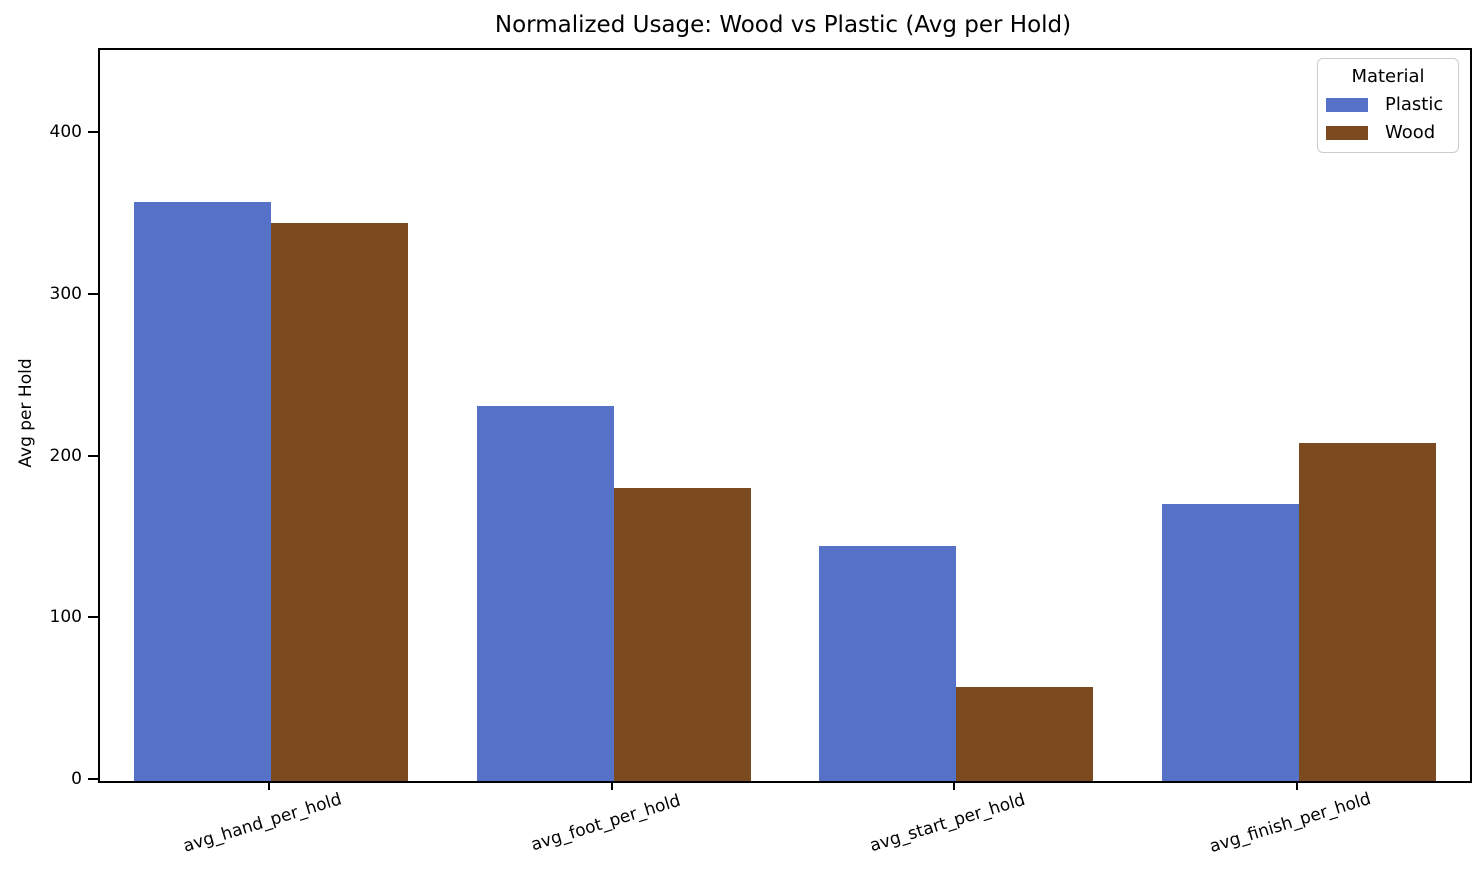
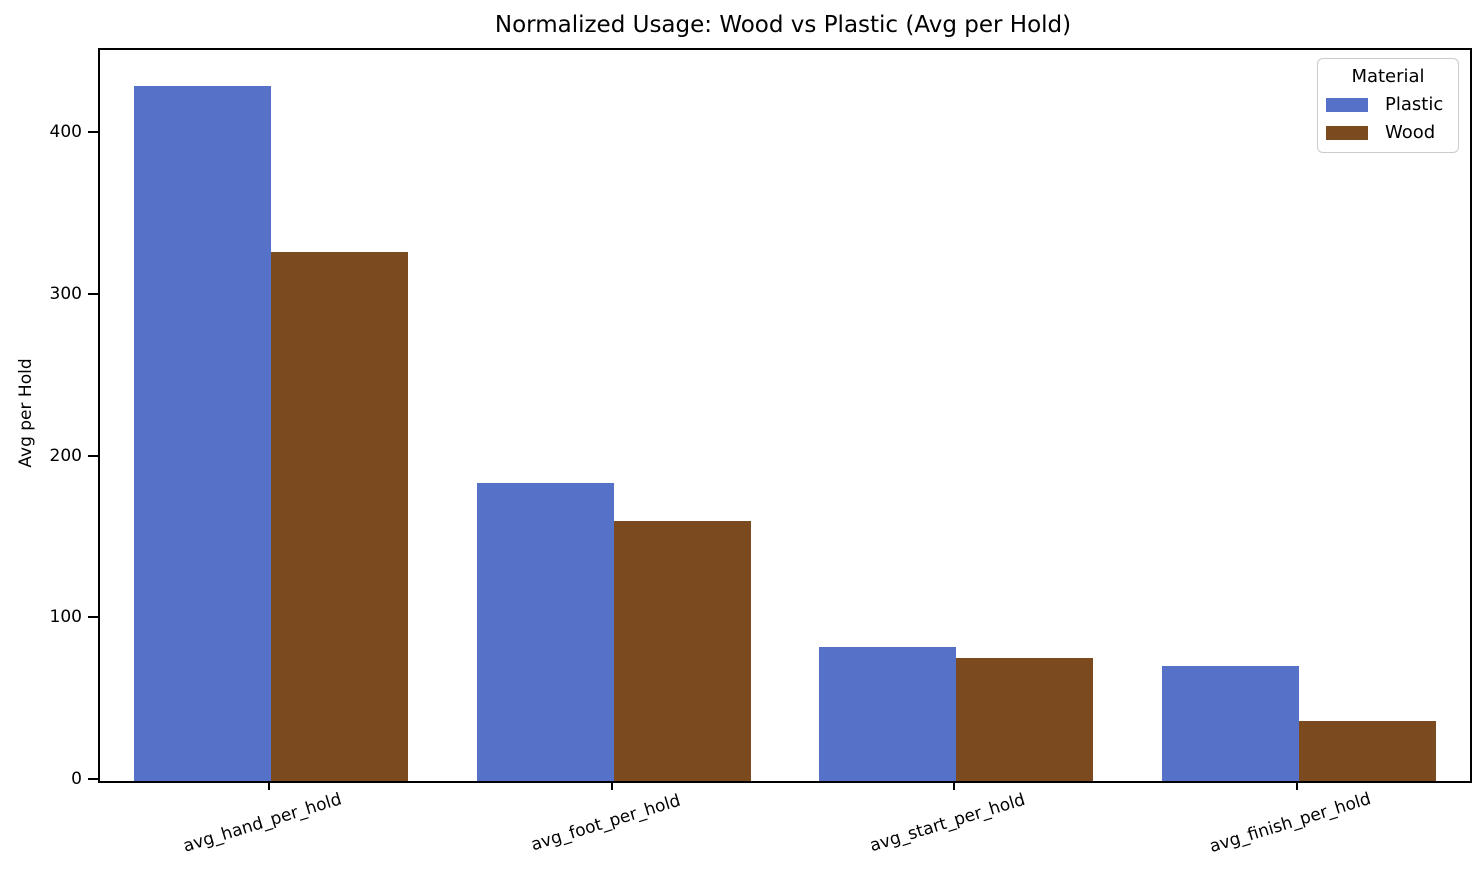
Plastic/avg_hand_per_hold: 358 -> 430
Wood/avg_hand_per_hold: 345 -> 327
Plastic/avg_foot_per_hold: 232 -> 184
Wood/avg_foot_per_hold: 181 -> 161
Plastic/avg_start_per_hold: 145 -> 83
Wood/avg_start_per_hold: 58 -> 76
Plastic/avg_finish_per_hold: 171 -> 71
Wood/avg_finish_per_hold: 209 -> 37
